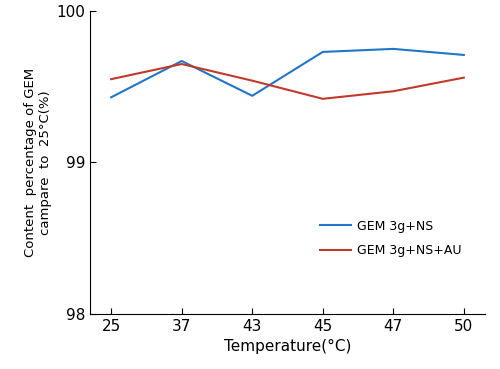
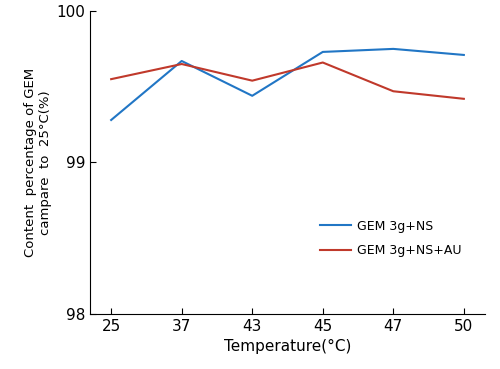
GEM 3g+NS/25: 99.43 -> 99.28
GEM 3g+NS+AU/45: 99.42 -> 99.66
GEM 3g+NS+AU/50: 99.56 -> 99.42
